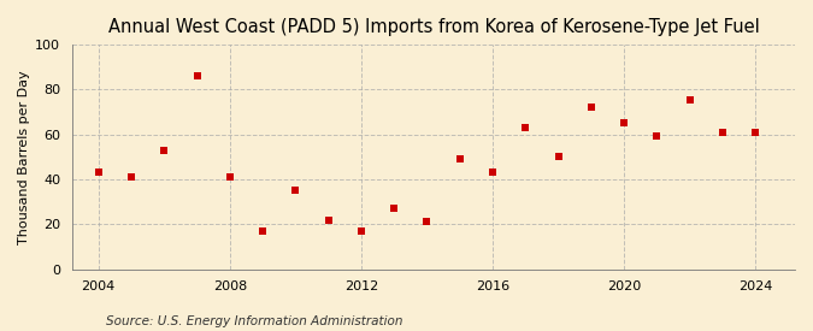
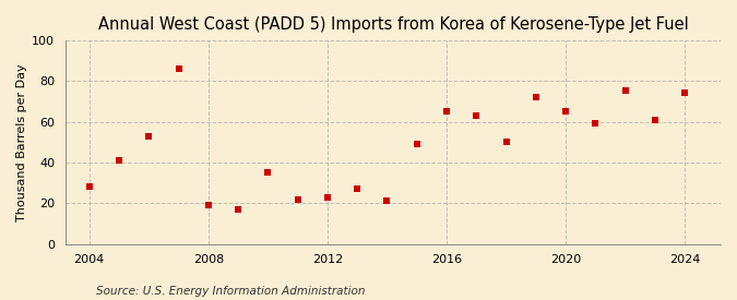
2004: 43 -> 28
2008: 41 -> 19
2012: 17 -> 23
2016: 43 -> 65
2024: 61 -> 74
